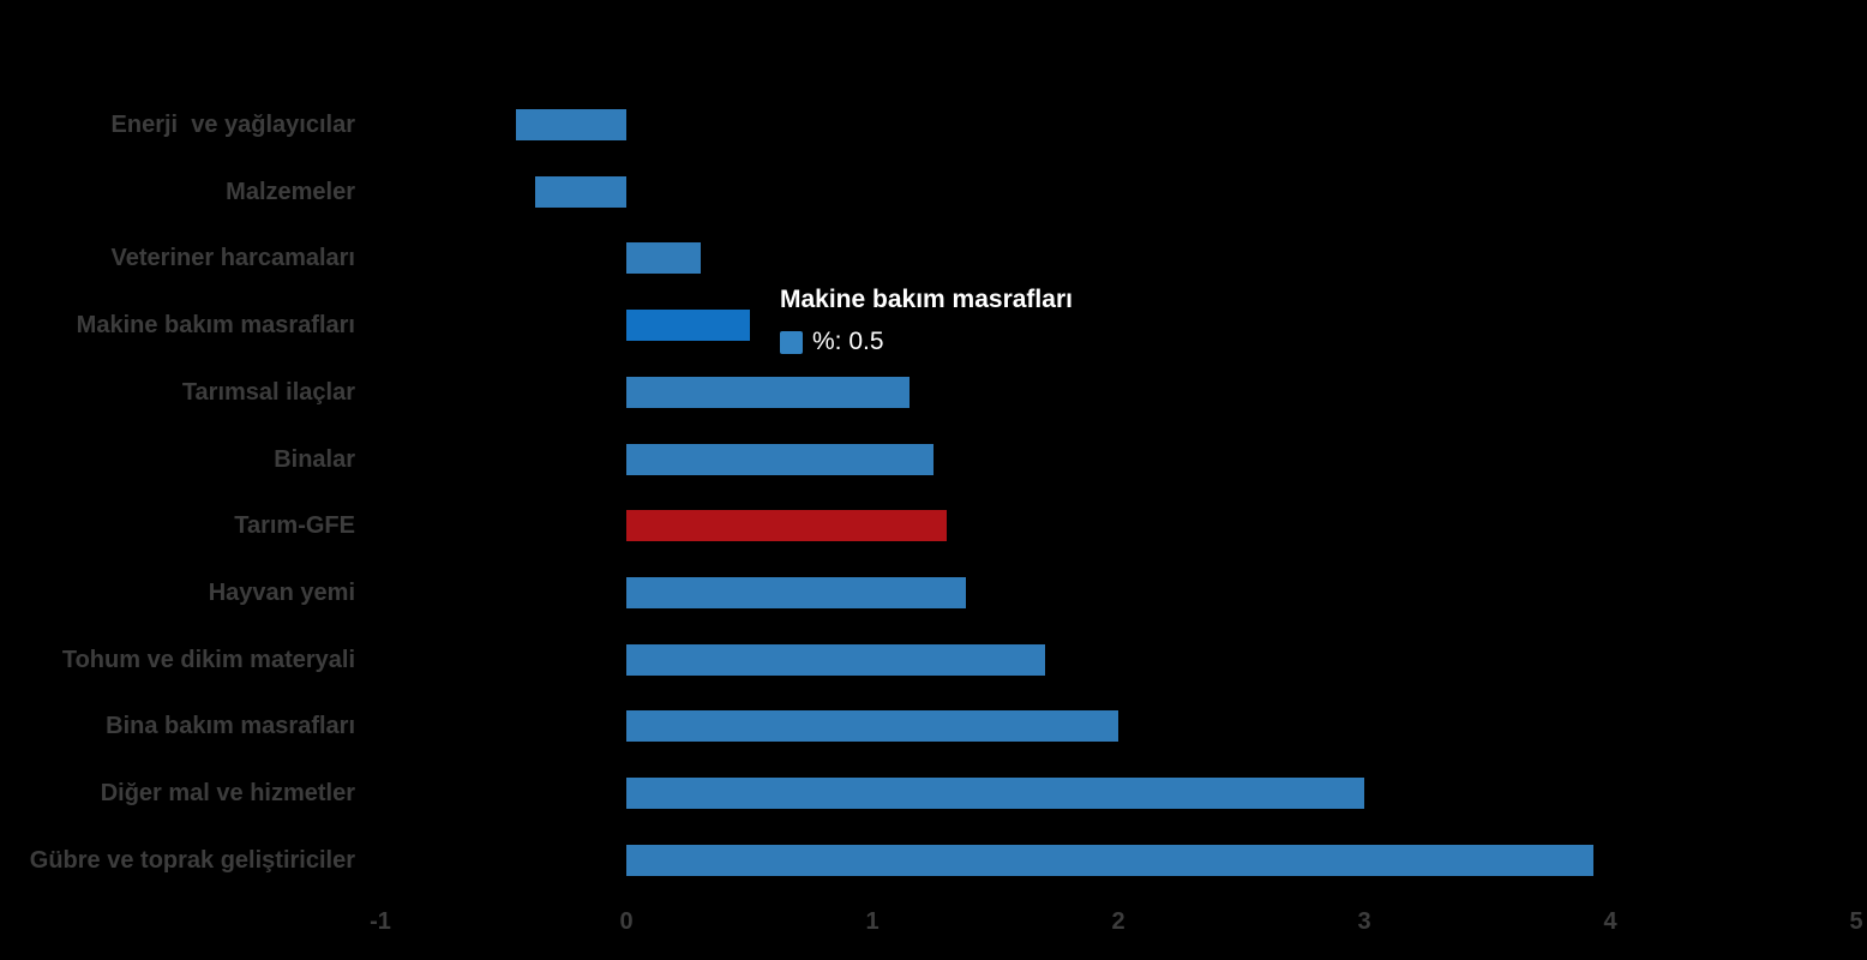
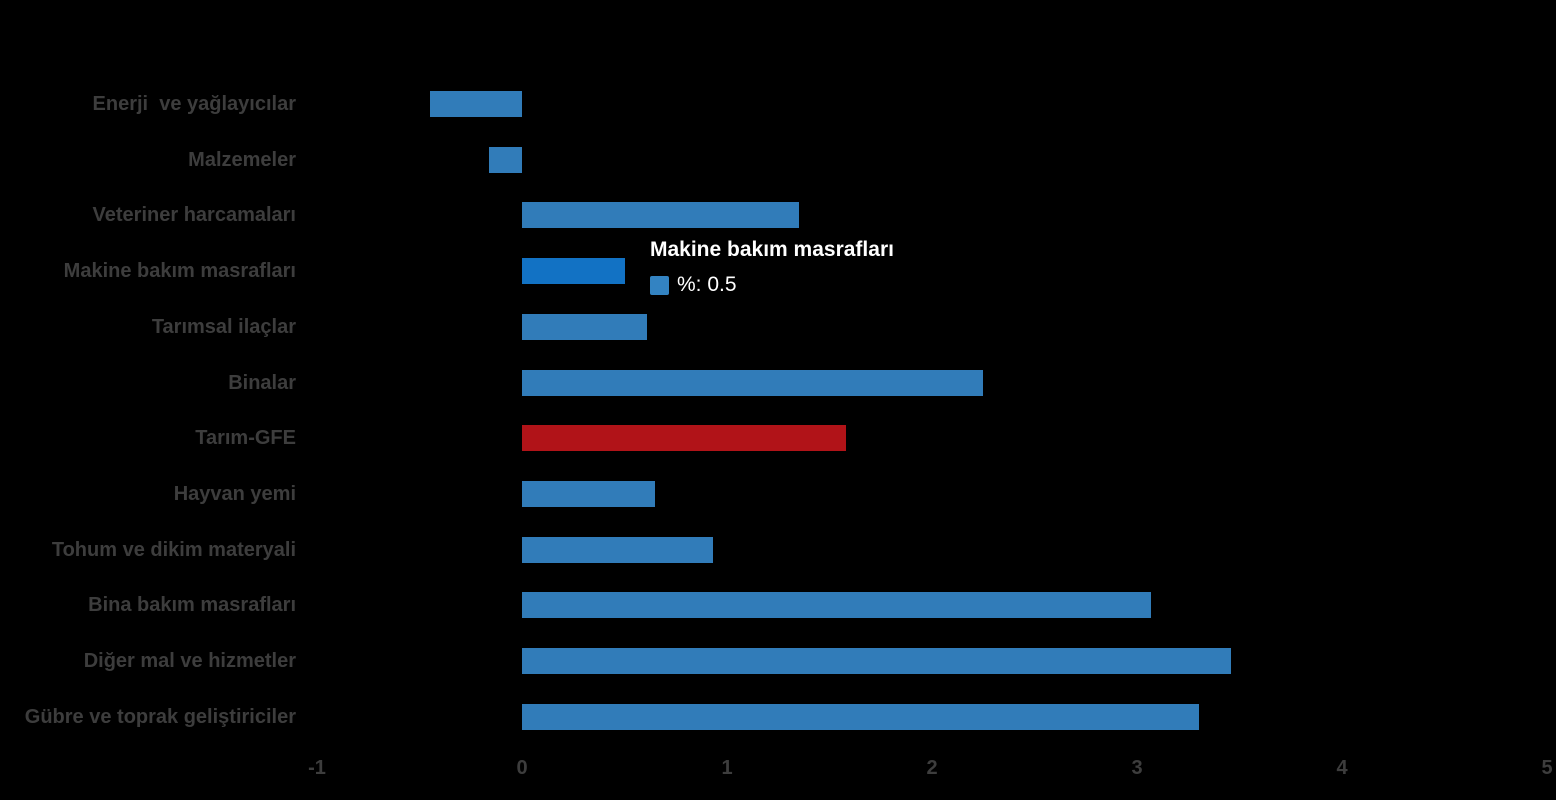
Malzemeler: -0.37 -> -0.16
Veteriner harcamaları: 0.30 -> 1.35
Tarımsal ilaçlar: 1.15 -> 0.61
Binalar: 1.25 -> 2.25
Tarım-GFE: 1.30 -> 1.58
Hayvan yemi: 1.38 -> 0.65
Tohum ve dikim materyali: 1.70 -> 0.93
Bina bakım masrafları: 2.00 -> 3.07
Diğer mal ve hizmetler: 3.00 -> 3.46
Gübre ve toprak geliştiriciler: 3.93 -> 3.30
